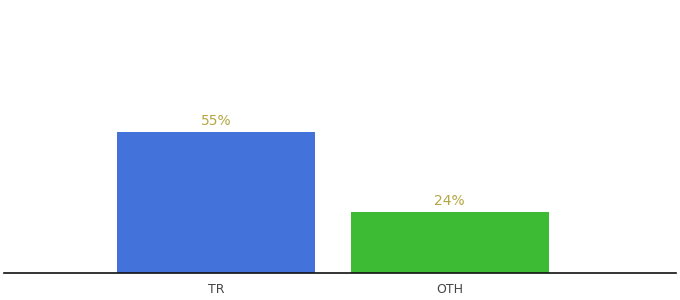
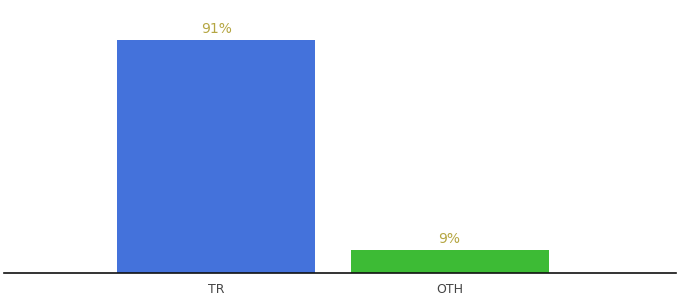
TR: 55% -> 91%
OTH: 24% -> 9%
